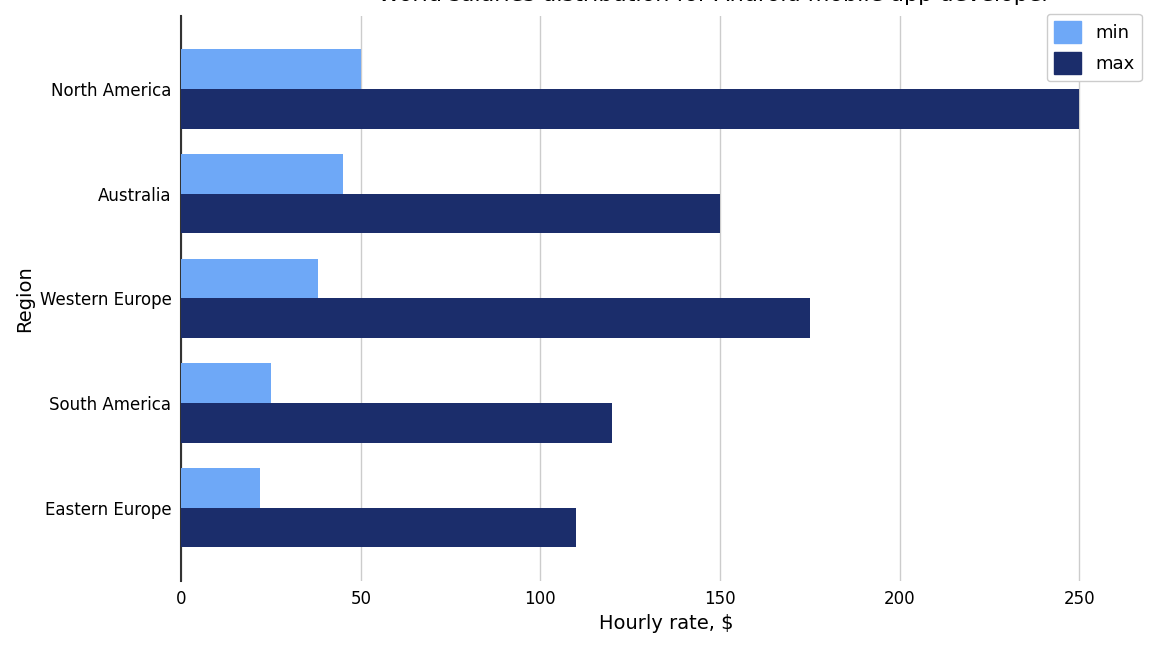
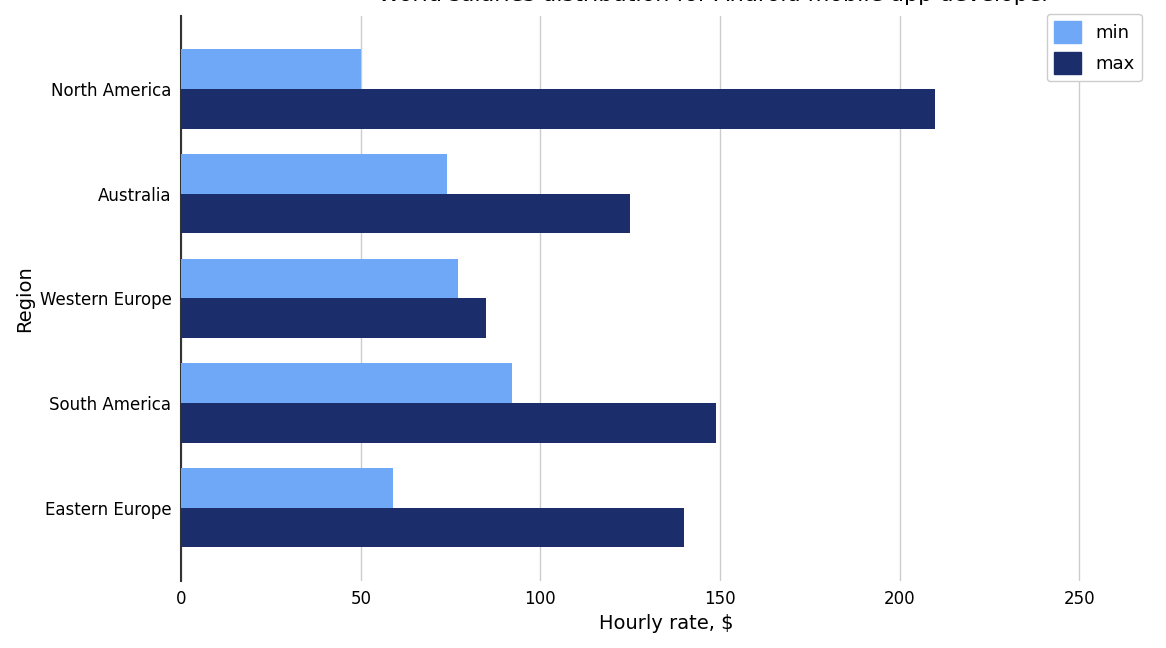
max/North America: 250 -> 210
min/Australia: 45 -> 74
max/Australia: 150 -> 125
min/Western Europe: 38 -> 77
max/Western Europe: 175 -> 85
min/South America: 25 -> 92
max/South America: 120 -> 149
min/Eastern Europe: 22 -> 59
max/Eastern Europe: 110 -> 140
